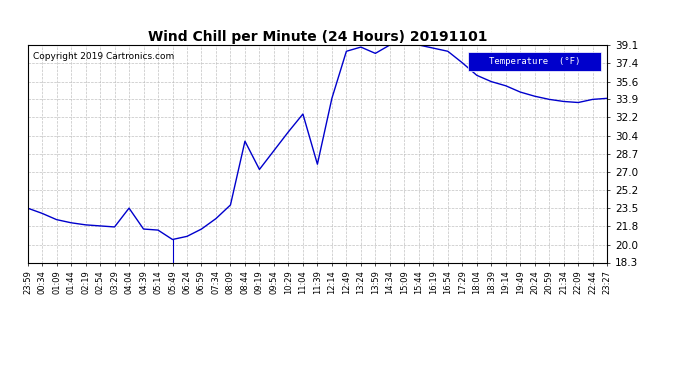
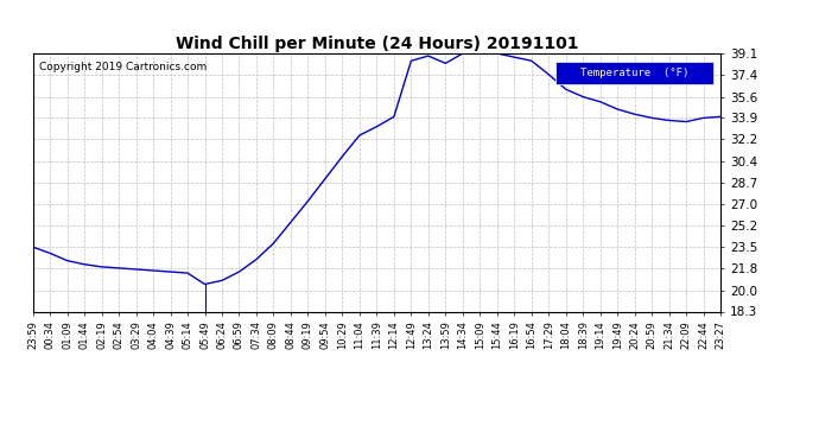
04:04: 23.5 -> 21.6
08:44: 29.9 -> 25.5
11:39: 27.7 -> 33.2
